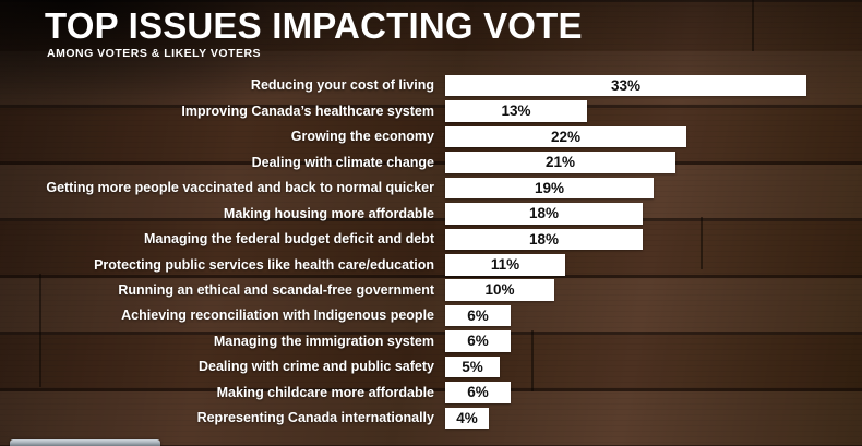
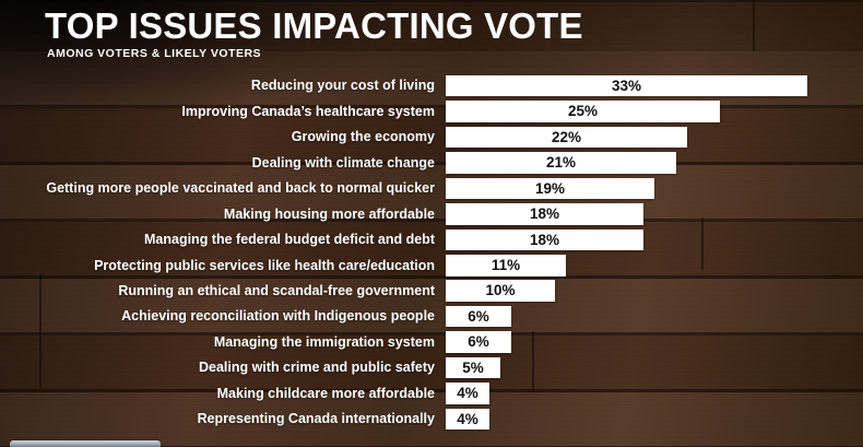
Improving Canada’s healthcare system: 13% -> 25%
Making childcare more affordable: 6% -> 4%
